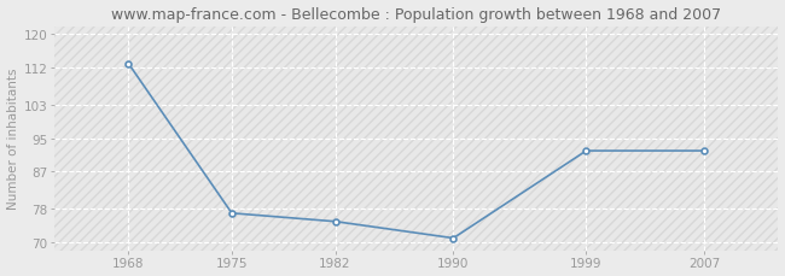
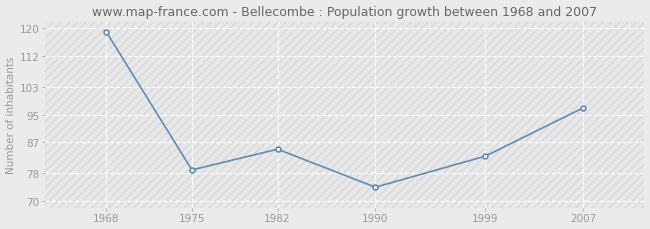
1968: 113 -> 119
1975: 77 -> 79
1982: 75 -> 85
1990: 71 -> 74
1999: 92 -> 83
2007: 92 -> 97
